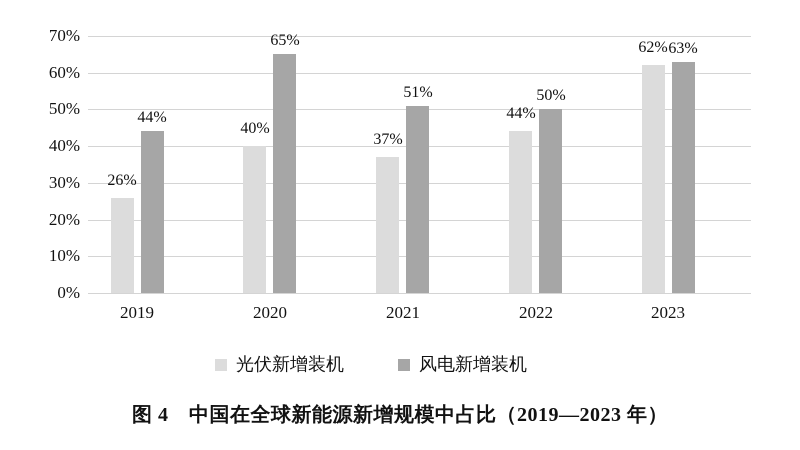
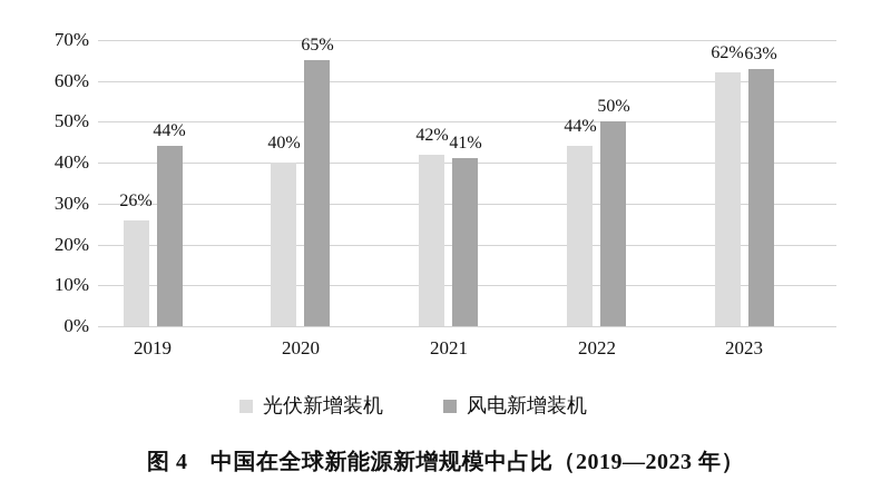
光伏新增装机/2021: 37% -> 42%
风电新增装机/2021: 51% -> 41%
